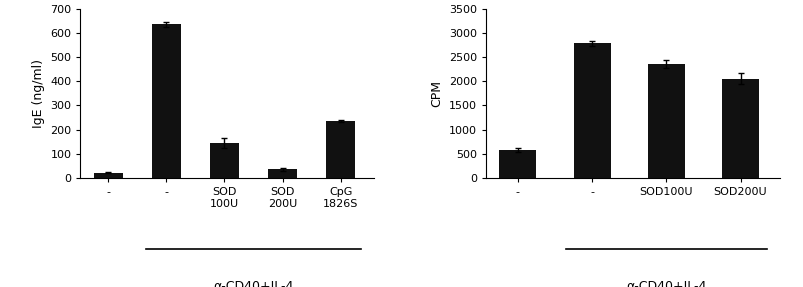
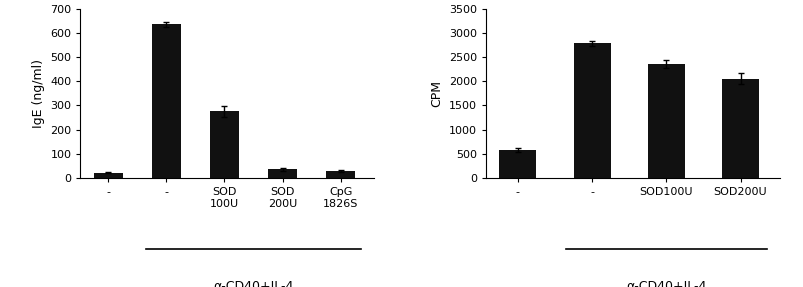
SOD 100U: 145 -> 275
CpG 1826S: 235 -> 30
